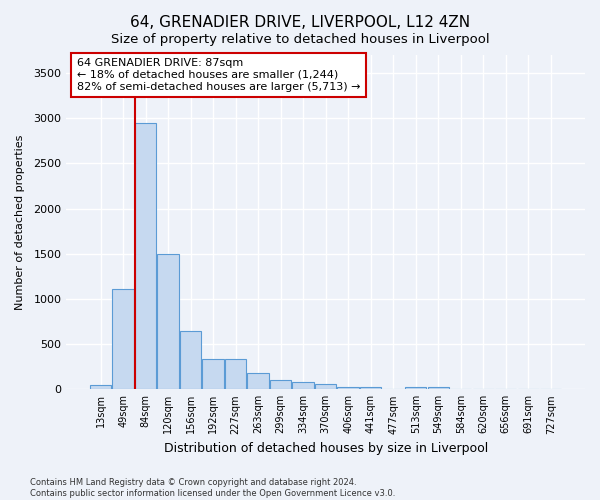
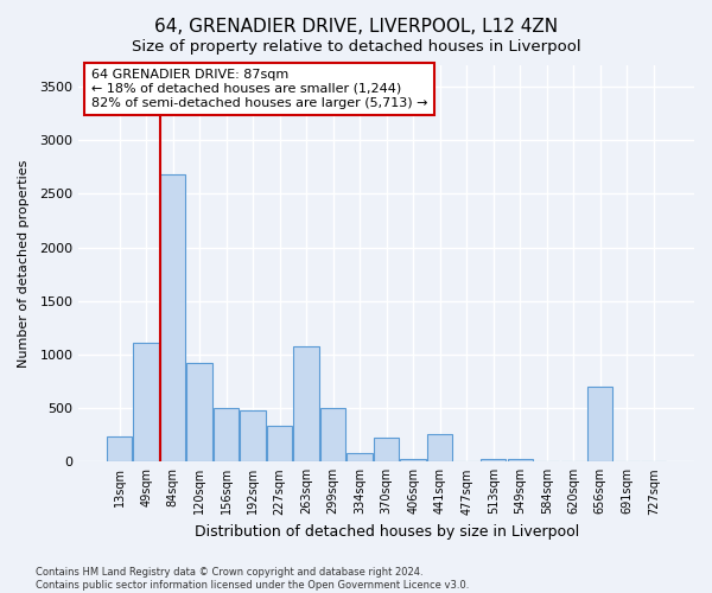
13sqm: 50 -> 240
84sqm: 2950 -> 2680
120sqm: 1500 -> 920
156sqm: 650 -> 500
192sqm: 330 -> 480
263sqm: 180 -> 1080
299sqm: 100 -> 500
370sqm: 60 -> 220
441sqm: 20 -> 260
656sqm: 0 -> 700
